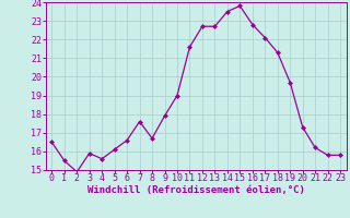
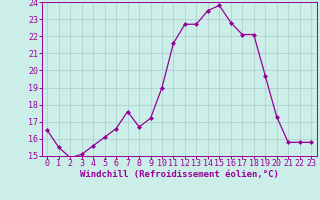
3: 15.9 -> 15.1
9: 17.9 -> 17.2
18: 21.3 -> 22.1
21: 16.2 -> 15.8
